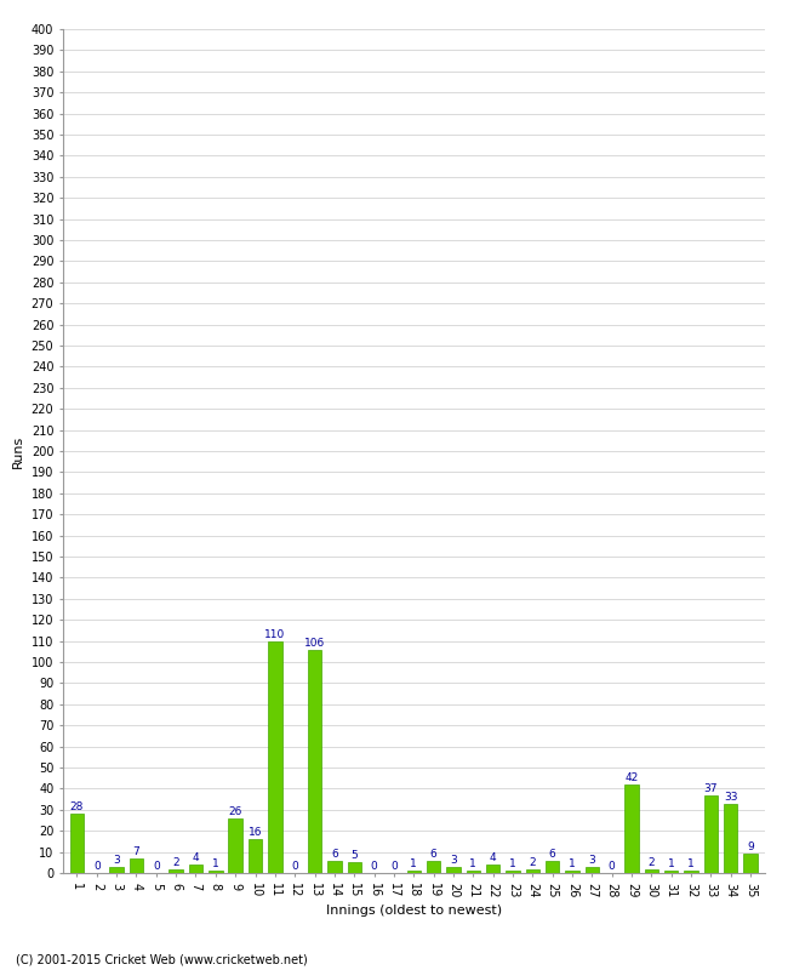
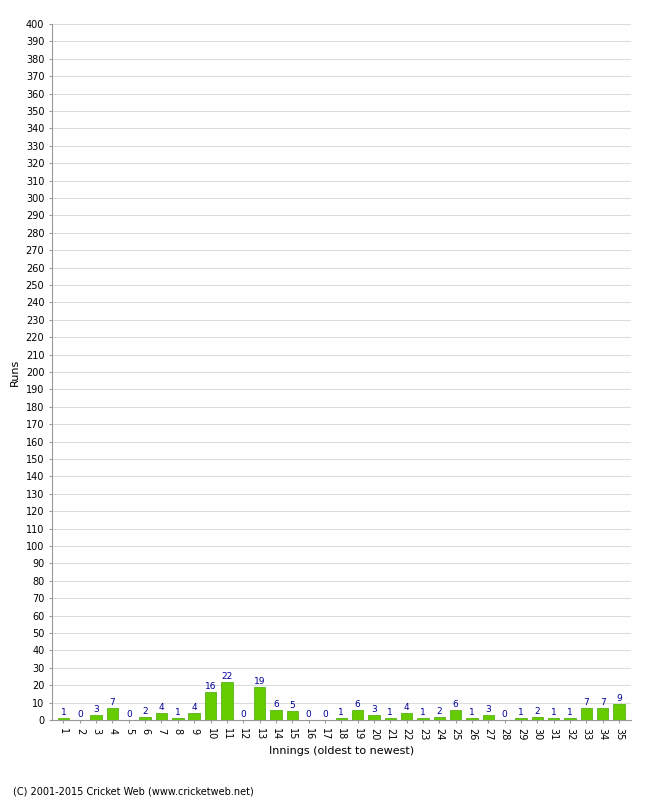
1: 28 -> 1
9: 26 -> 4
11: 110 -> 22
13: 106 -> 19
29: 42 -> 1
33: 37 -> 7
34: 33 -> 7
